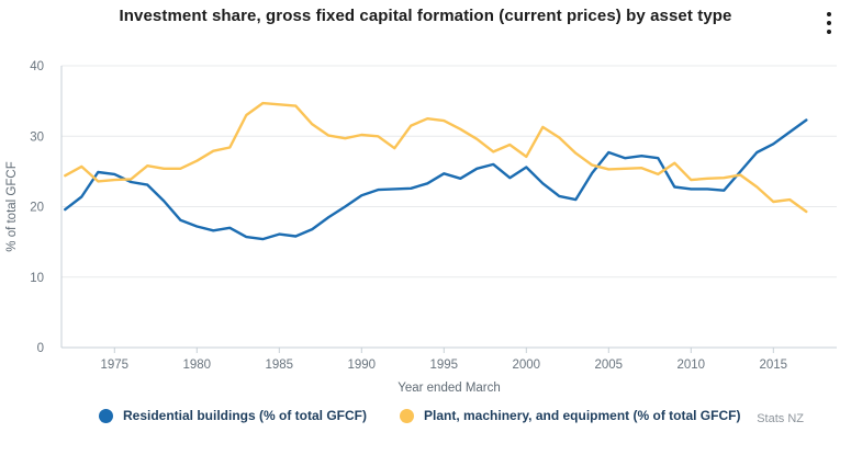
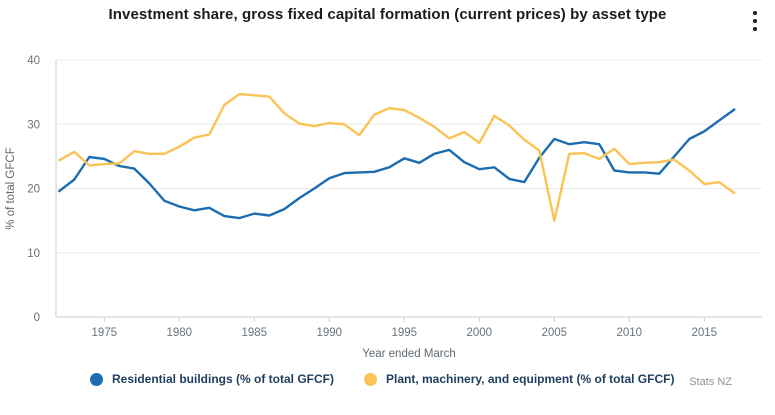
Residential buildings (% of total GFCF)/2000: 26 -> 23
Plant, machinery, and equipment (% of total GFCF)/2005: 25 -> 15
